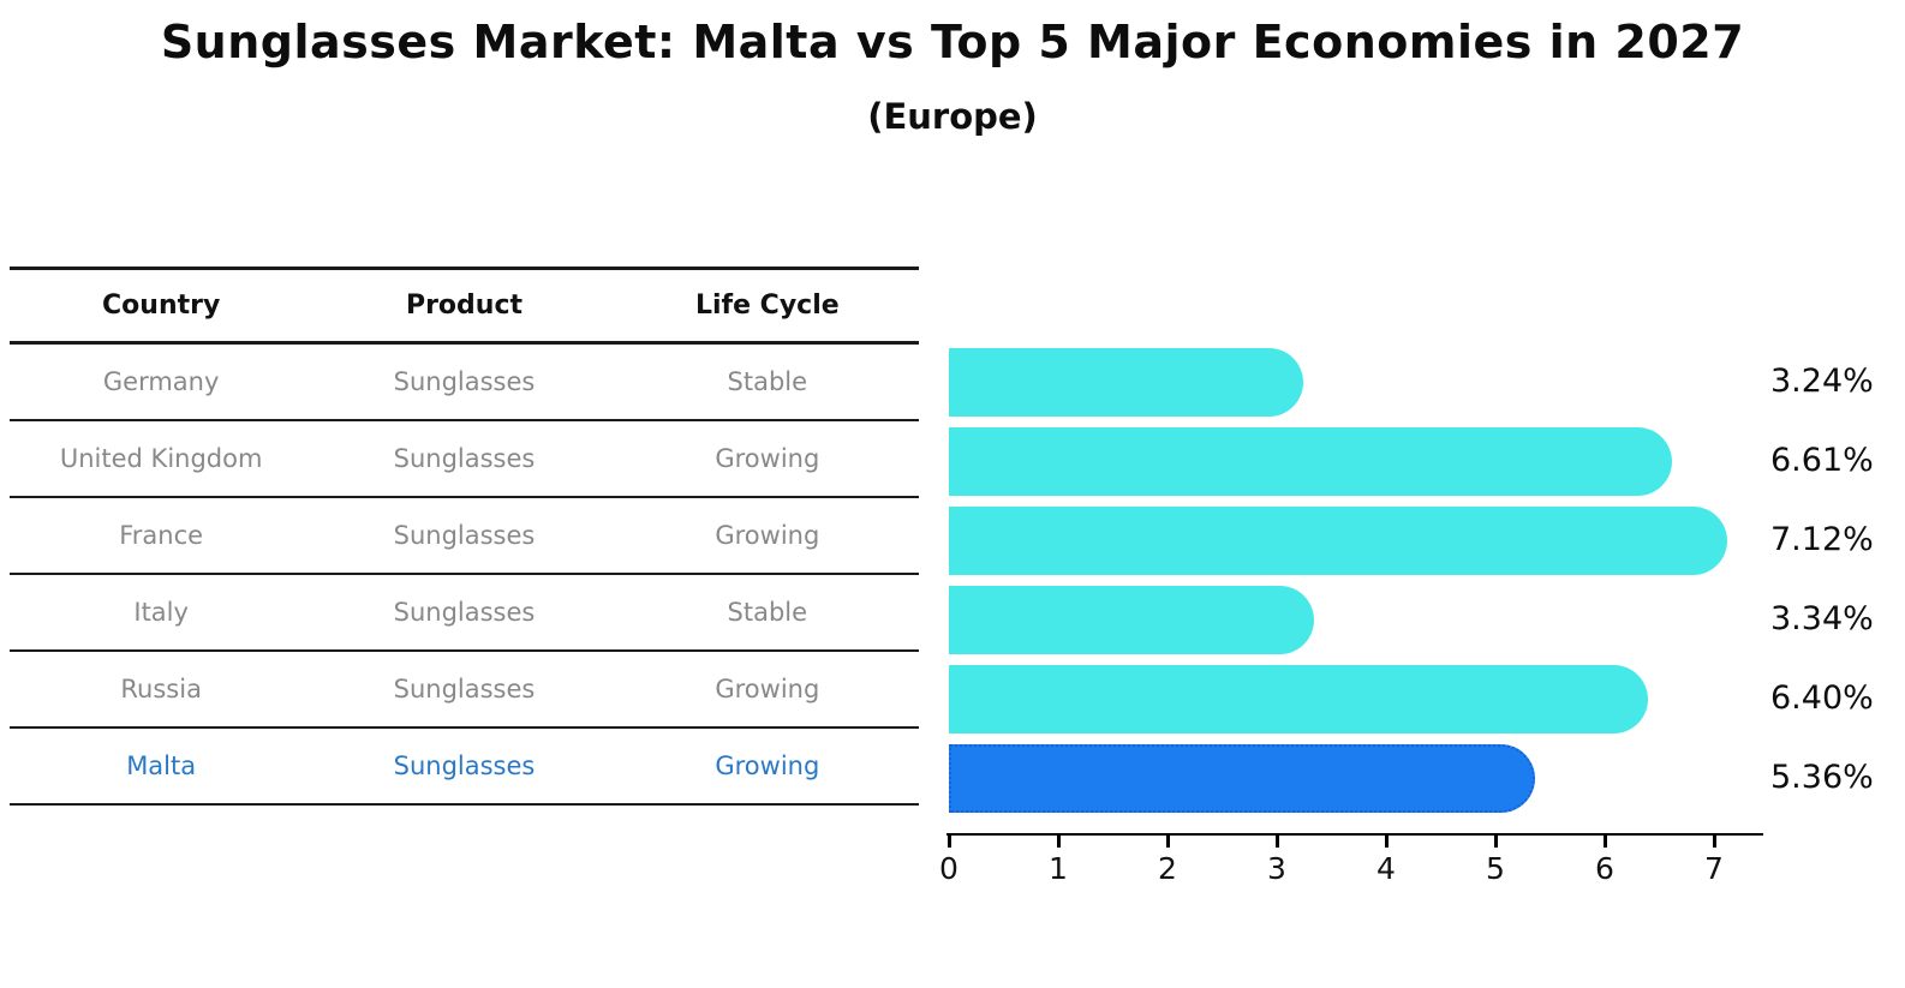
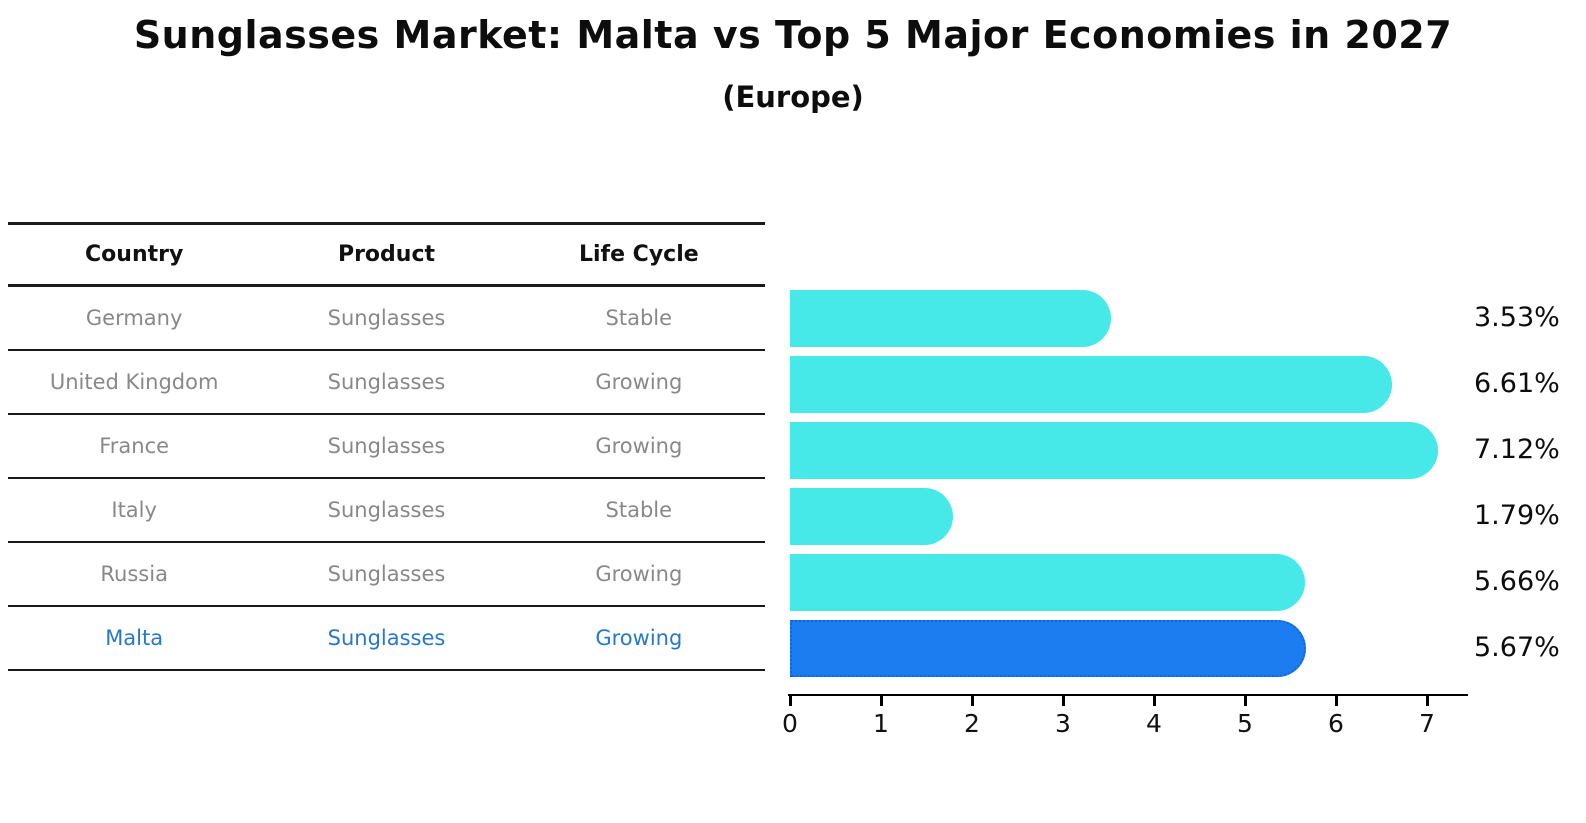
Germany: 3.24% -> 3.53%
Italy: 3.34% -> 1.79%
Russia: 6.40% -> 5.66%
Malta: 5.36% -> 5.67%
